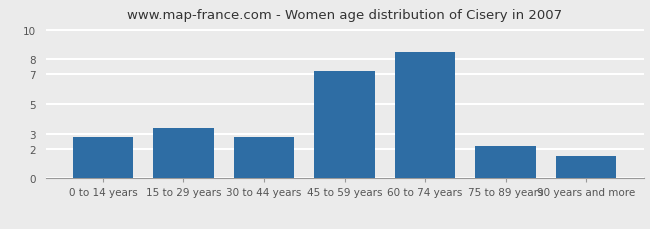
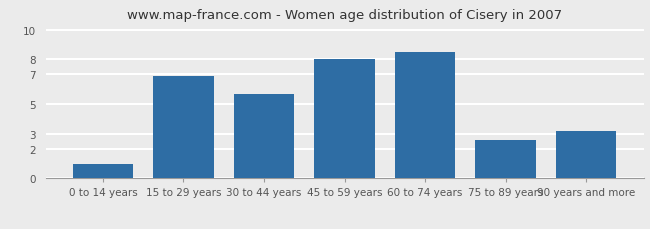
0 to 14 years: 2.8 -> 1.0
15 to 29 years: 3.4 -> 6.9
30 to 44 years: 2.8 -> 5.7
45 to 59 years: 7.2 -> 8.0
75 to 89 years: 2.2 -> 2.6
90 years and more: 1.5 -> 3.2
